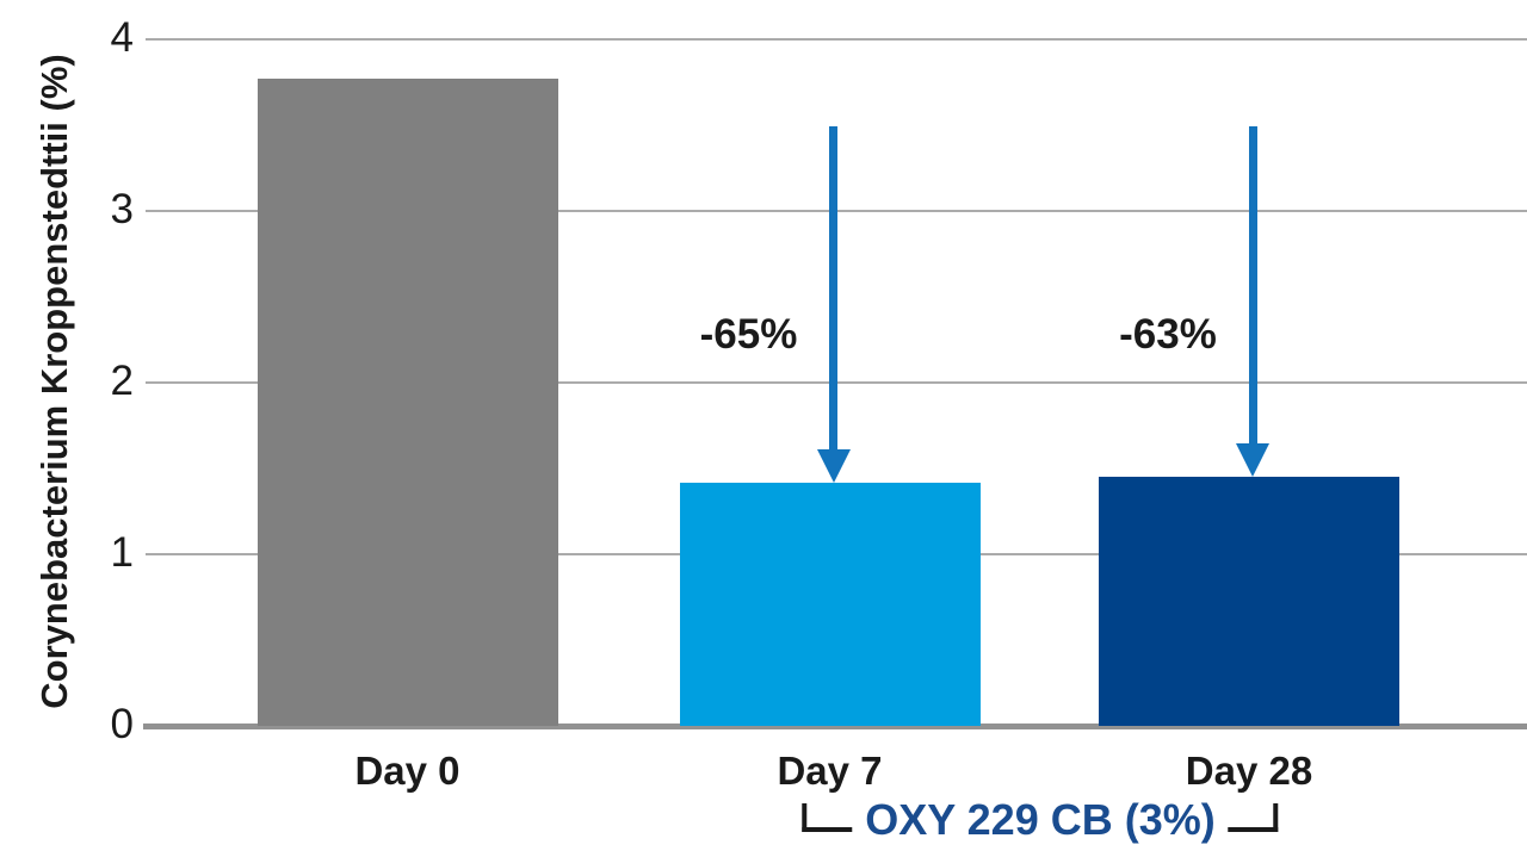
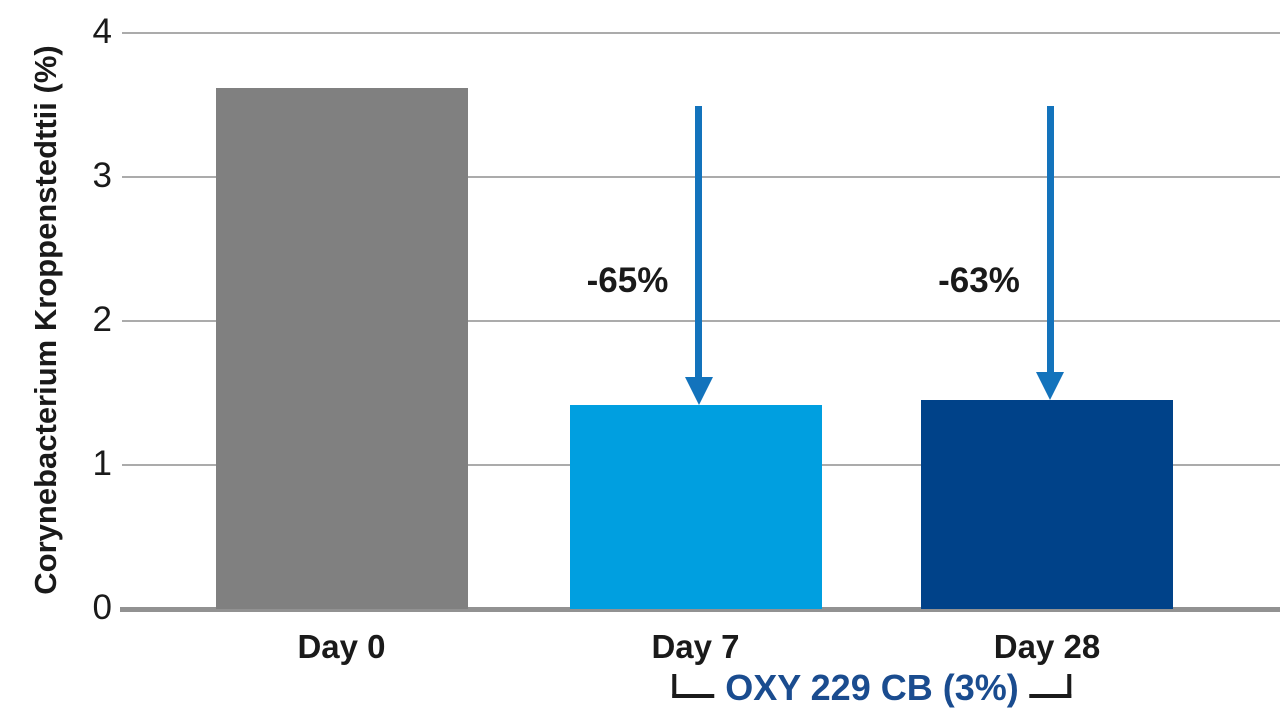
Day 0: 3.77 -> 3.62
